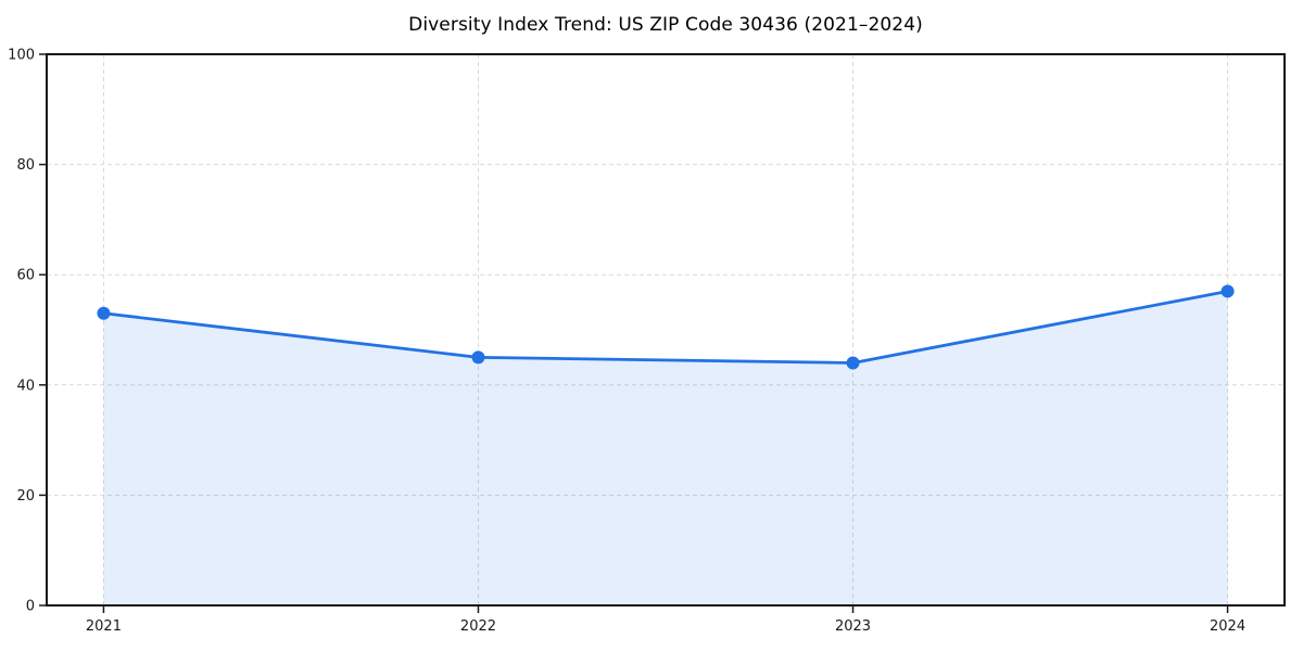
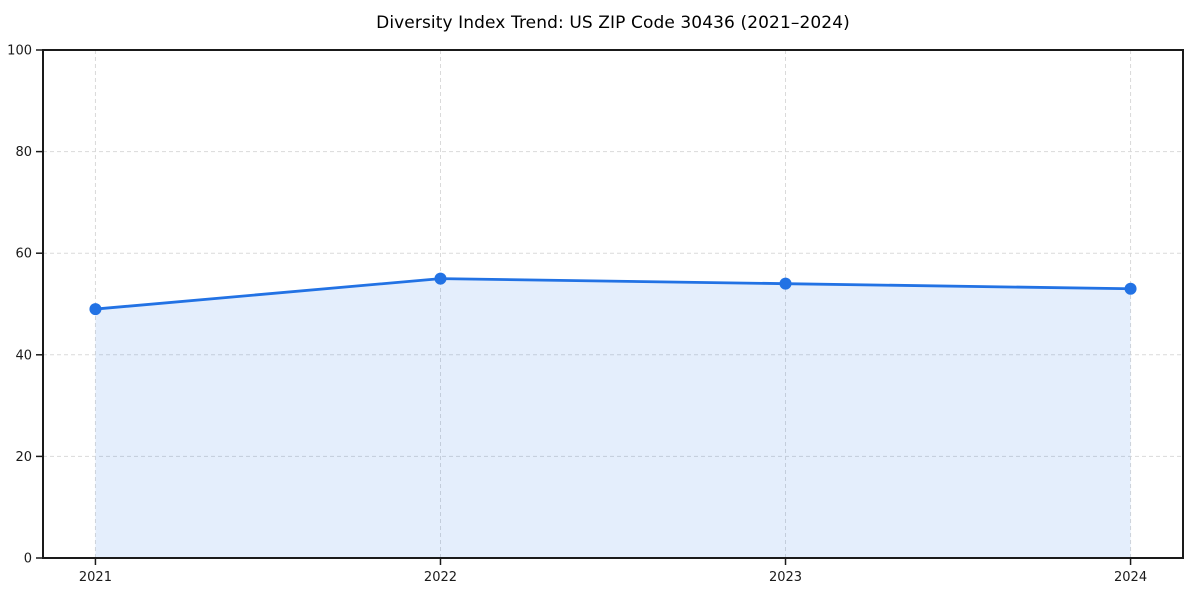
2021: 53 -> 49
2022: 45 -> 55
2023: 44 -> 54
2024: 57 -> 53
